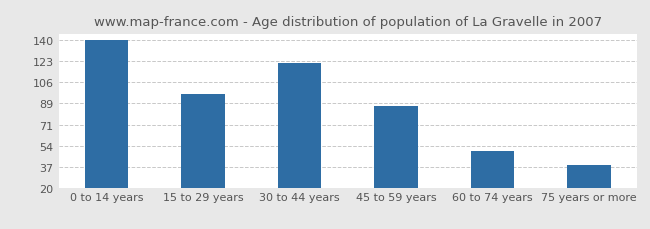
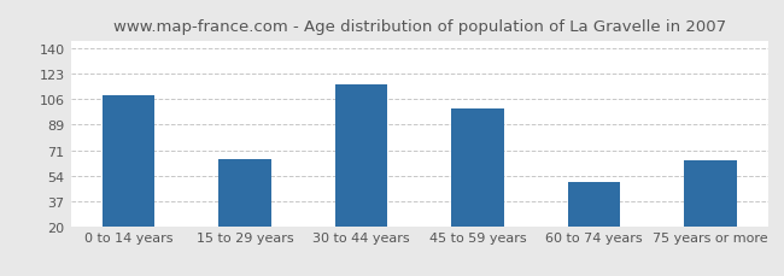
0 to 14 years: 140 -> 108
15 to 29 years: 96 -> 65
30 to 44 years: 121 -> 115
45 to 59 years: 86 -> 99
75 years or more: 38 -> 64
